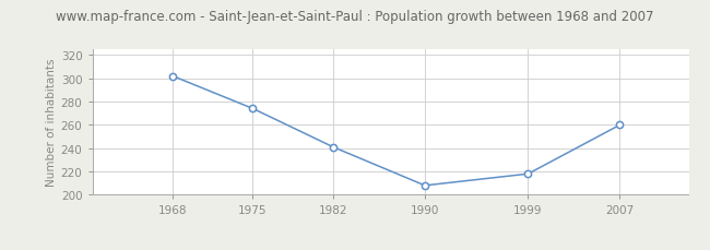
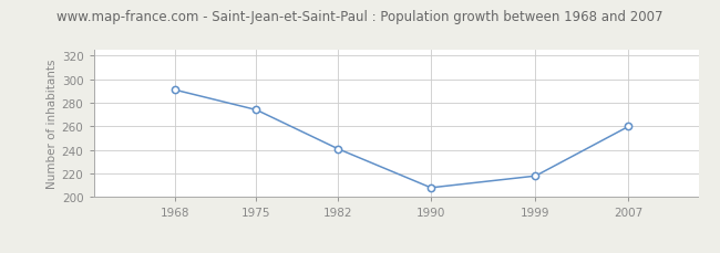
1968: 302 -> 291
